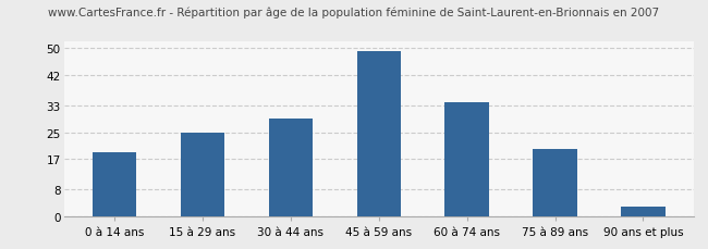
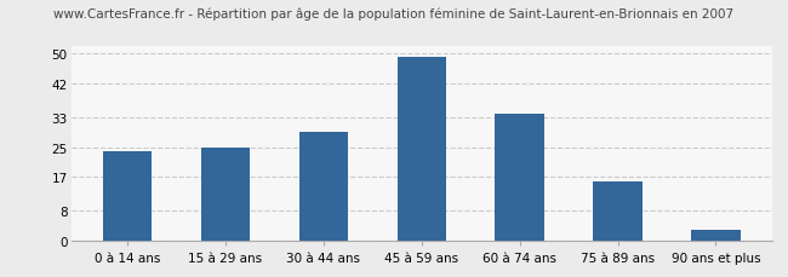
0 à 14 ans: 19 -> 24
75 à 89 ans: 20 -> 16
